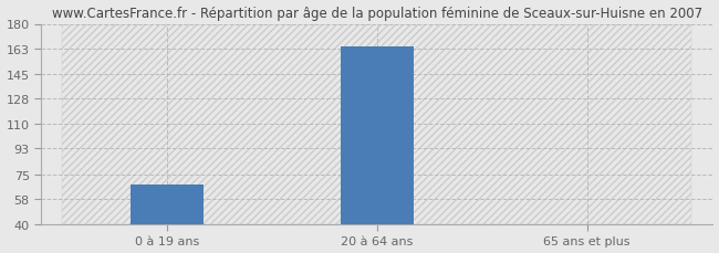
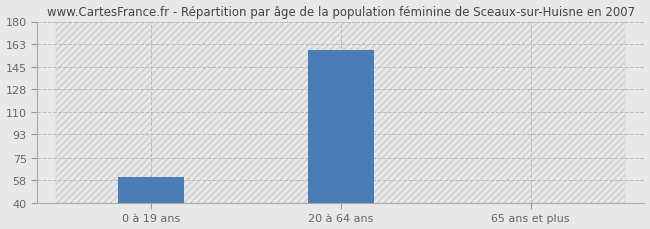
0 à 19 ans: 68 -> 60
20 à 64 ans: 164 -> 158
